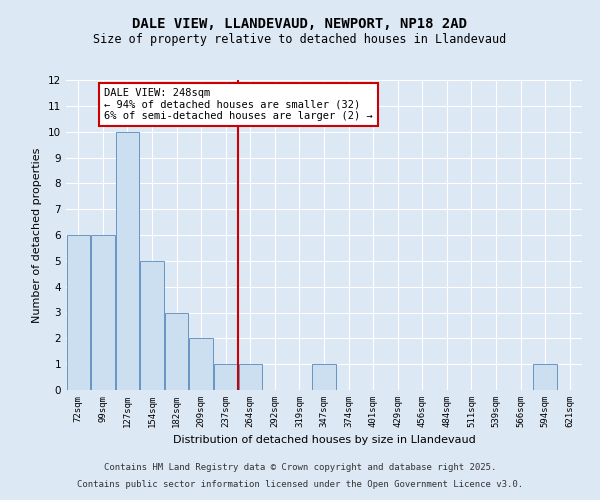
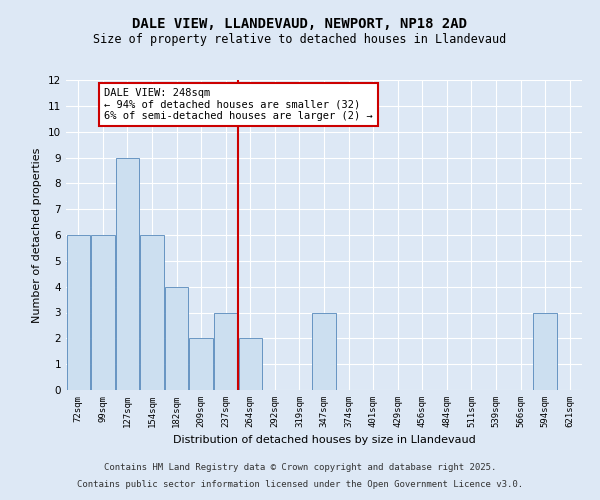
127sqm: 10 -> 9
154sqm: 5 -> 6
182sqm: 3 -> 4
237sqm: 1 -> 3
264sqm: 1 -> 2
347sqm: 1 -> 3
594sqm: 1 -> 3
